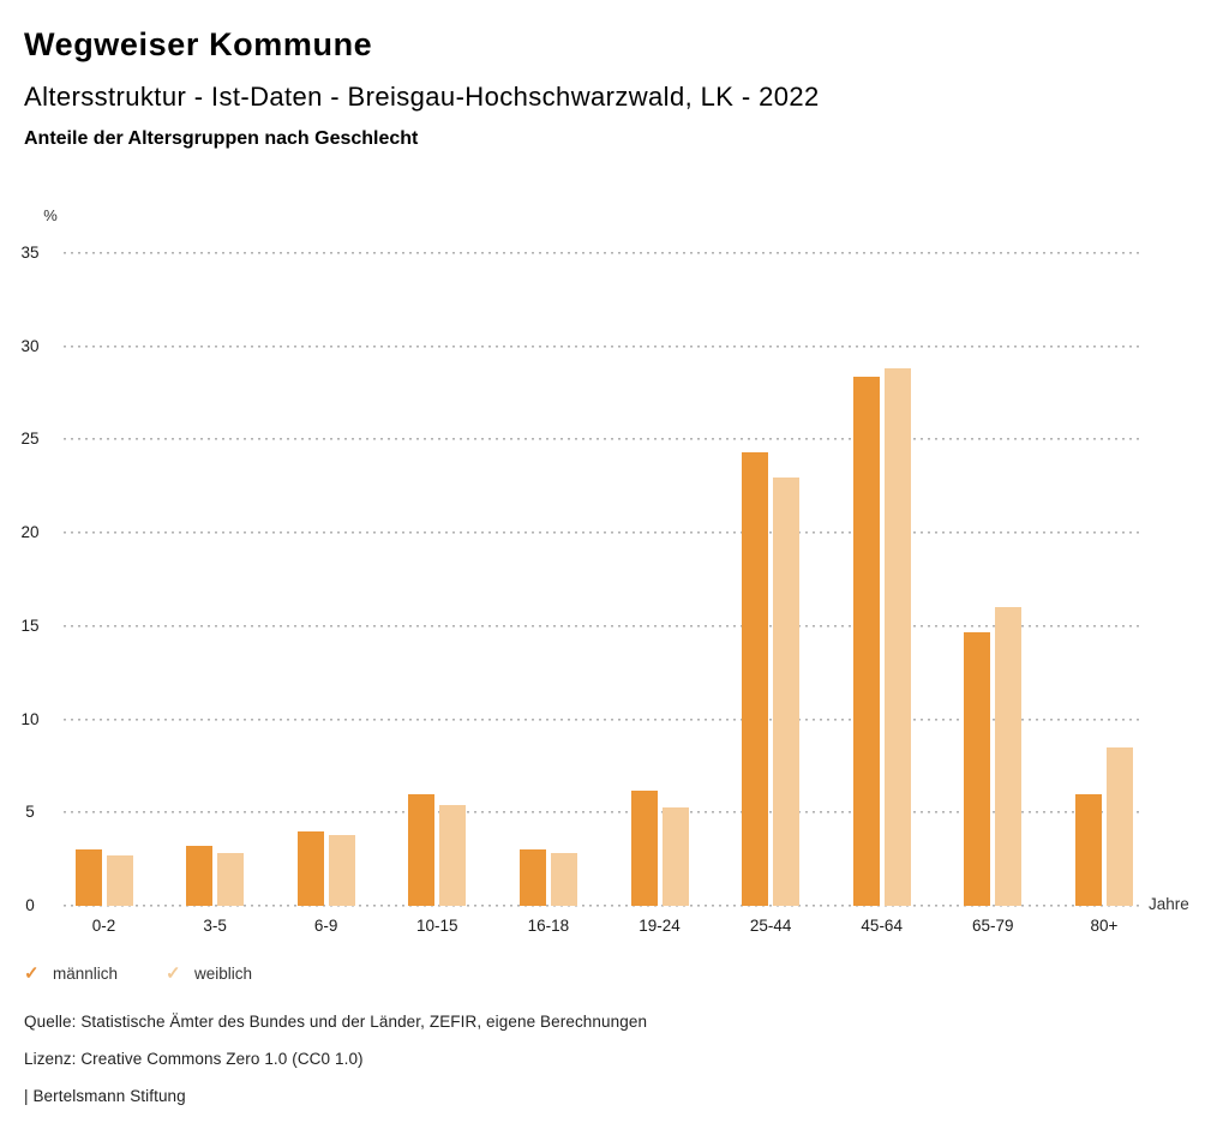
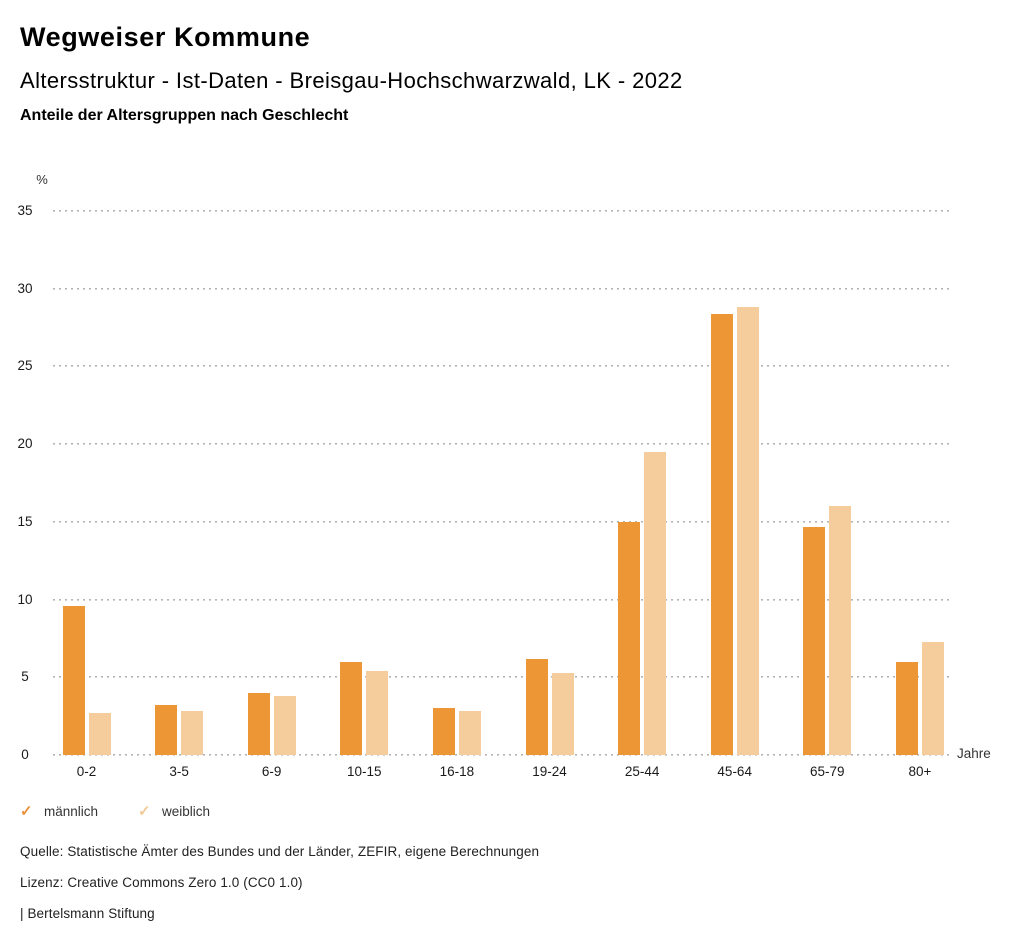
männlich/0-2: 3.0 -> 9.6
männlich/25-44: 24.3 -> 15.0
weiblich/25-44: 23.0 -> 19.5
weiblich/80+: 8.5 -> 7.3
